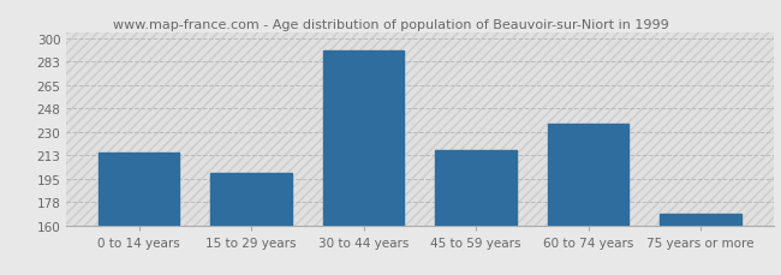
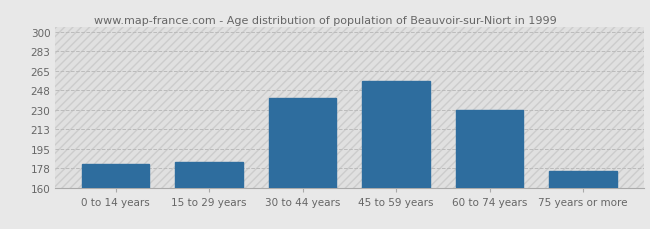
0 to 14 years: 215 -> 181
15 to 29 years: 199 -> 183
30 to 44 years: 291 -> 241
45 to 59 years: 216 -> 256
60 to 74 years: 236 -> 230
75 years or more: 169 -> 175
